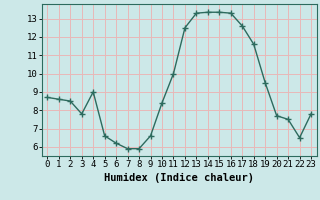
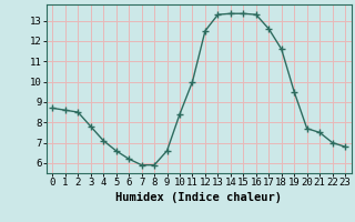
4: 9.0 -> 7.1
22: 6.5 -> 7.0
23: 7.8 -> 6.8
